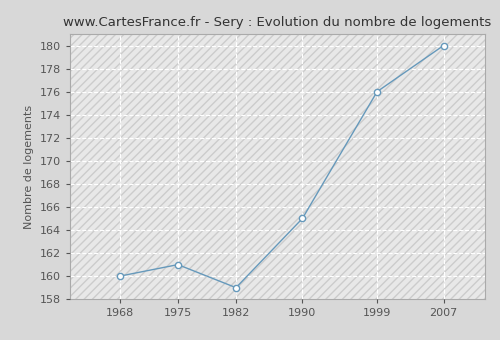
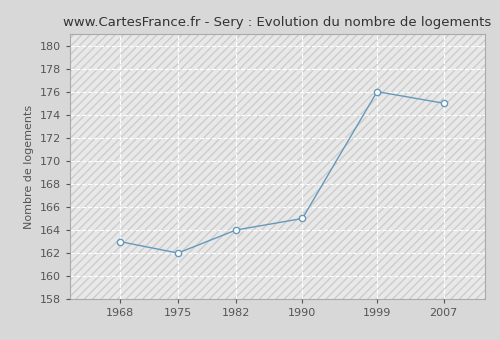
1968: 160 -> 163
1975: 161 -> 162
1982: 159 -> 164
2007: 180 -> 175
